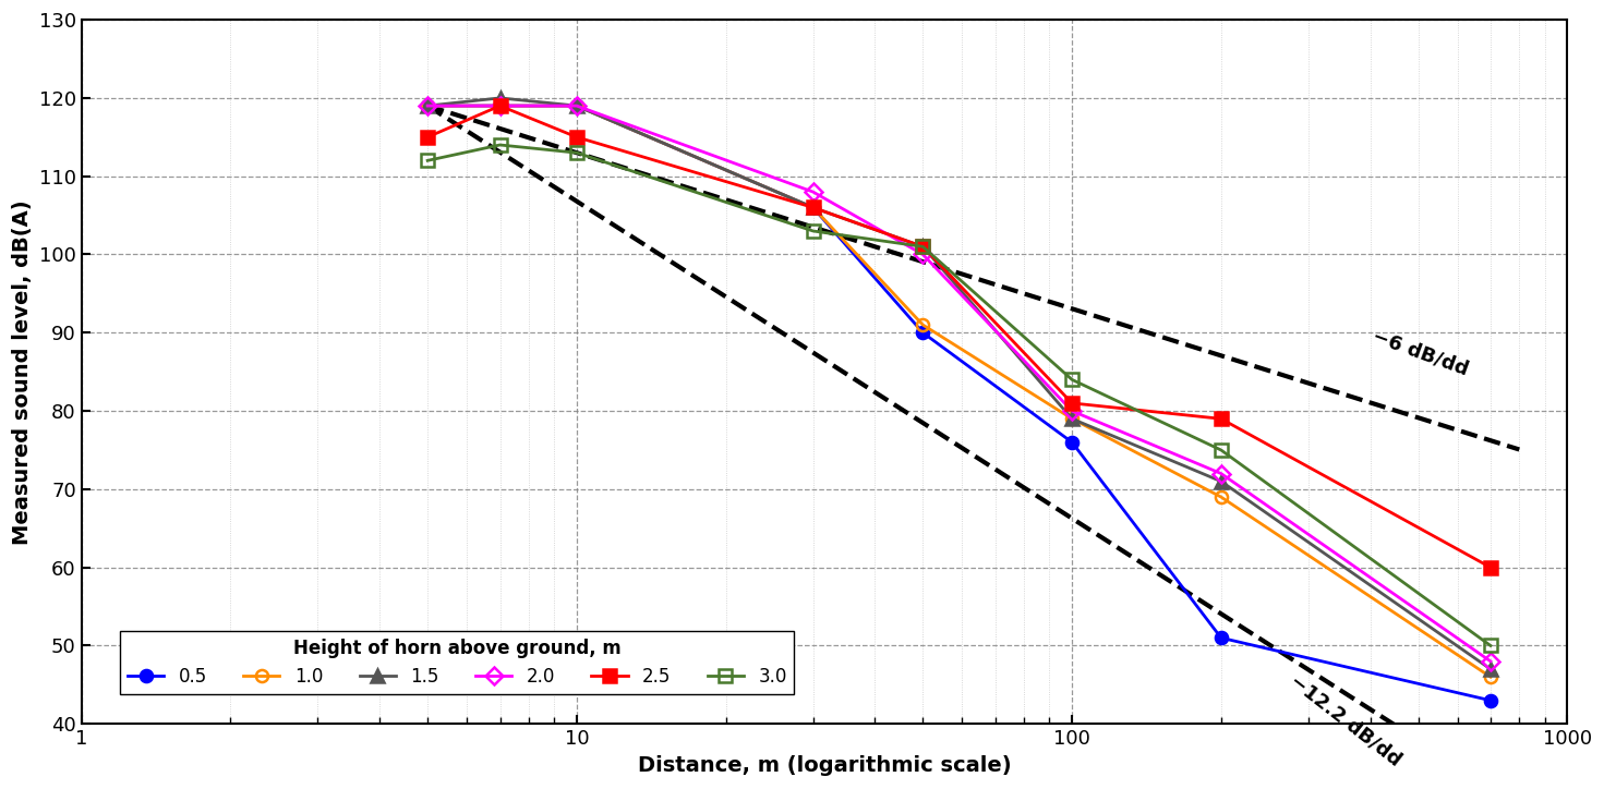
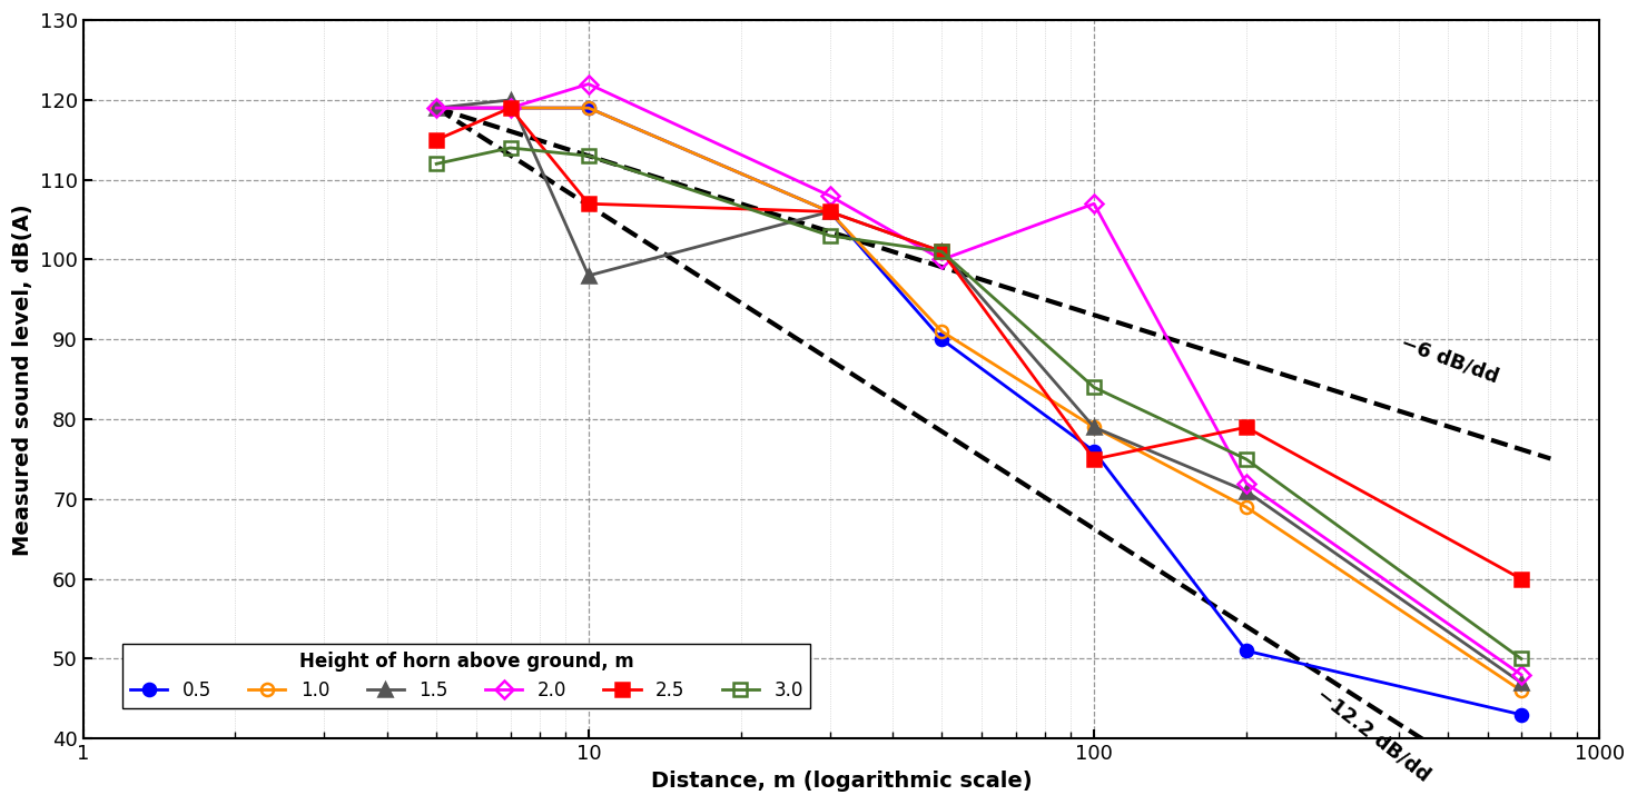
1.5/10: 119 -> 98
2.0/10: 119 -> 122
2.5/10: 115 -> 107
2.0/100: 80 -> 107
2.5/100: 81 -> 75
